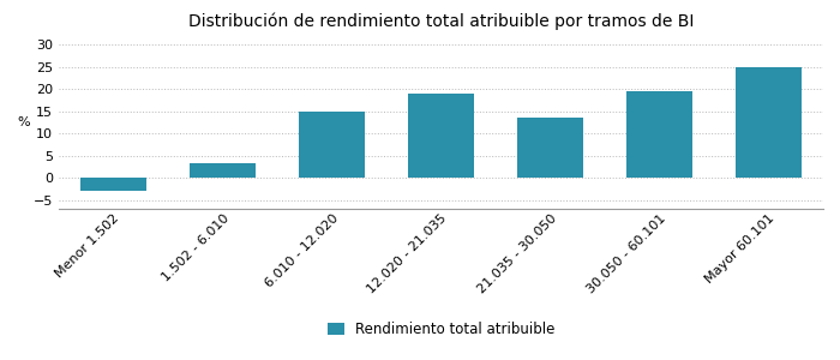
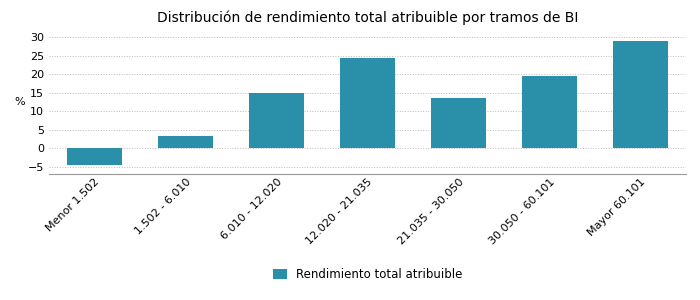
Menor 1.502: -3.0 -> -4.5
12.020 - 21.035: 19.0 -> 24.5
Mayor 60.101: 25.0 -> 29.0
